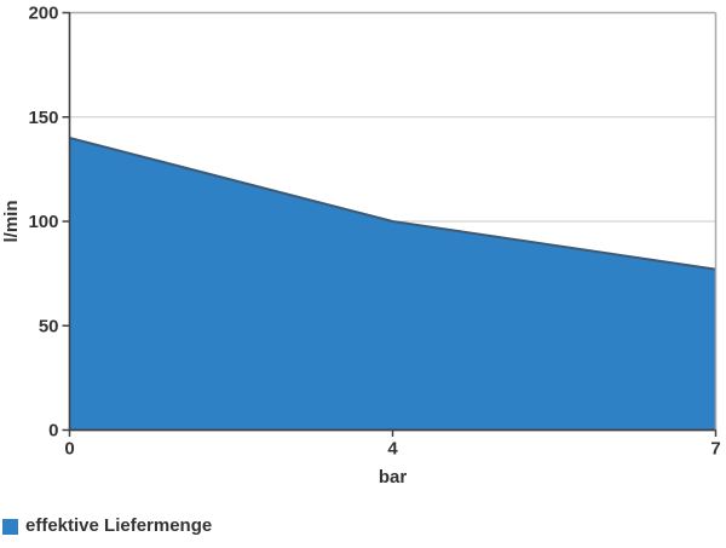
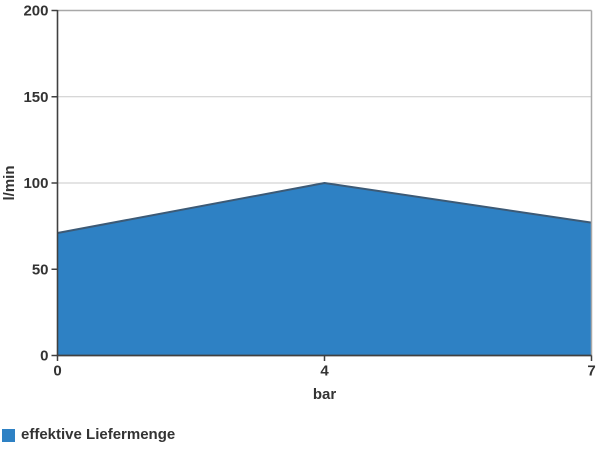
0: 140 -> 71
